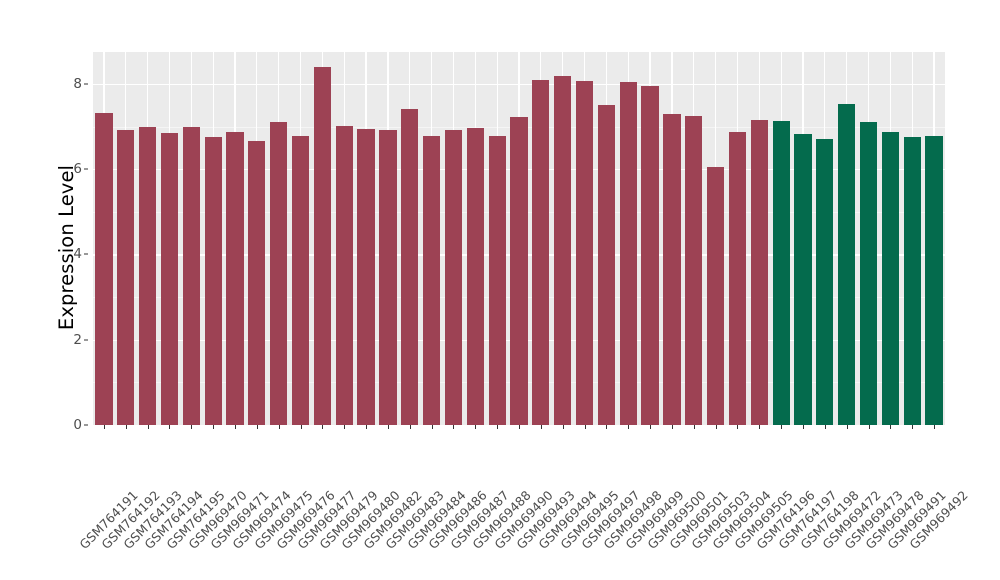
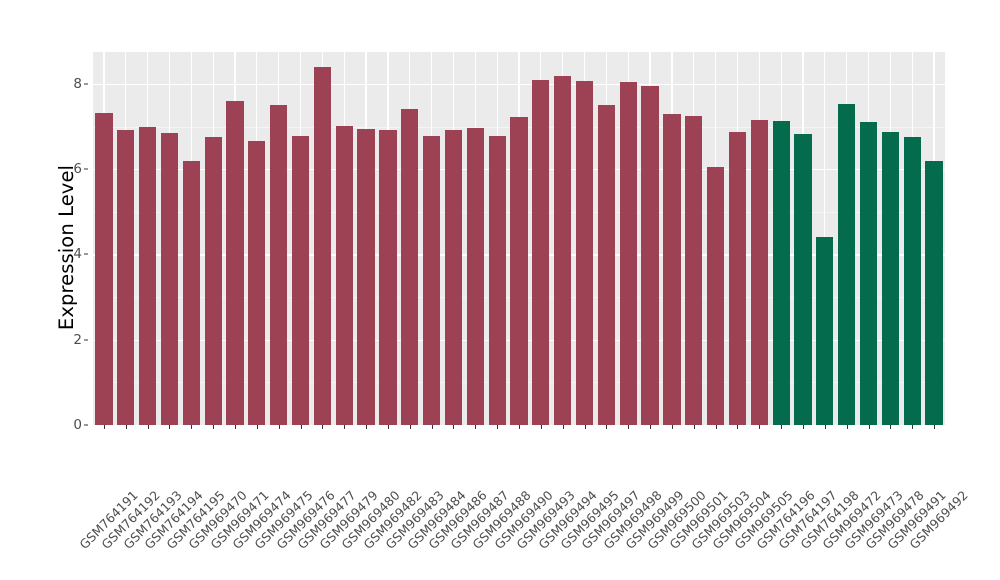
GSM764195: 7.0 -> 6.2
GSM969471: 6.9 -> 7.6
GSM969475: 7.1 -> 7.5
GSM764198: 6.7 -> 4.4
GSM969492: 6.8 -> 6.2
